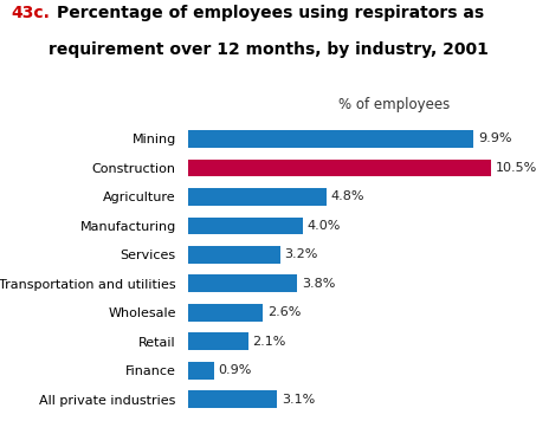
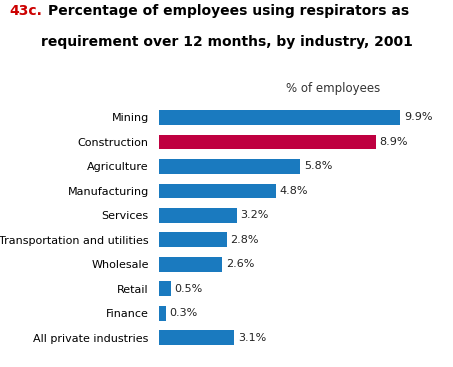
Construction: 10.5% -> 8.9%
Agriculture: 4.8% -> 5.8%
Manufacturing: 4.0% -> 4.8%
Transportation and utilities: 3.8% -> 2.8%
Retail: 2.1% -> 0.5%
Finance: 0.9% -> 0.3%
